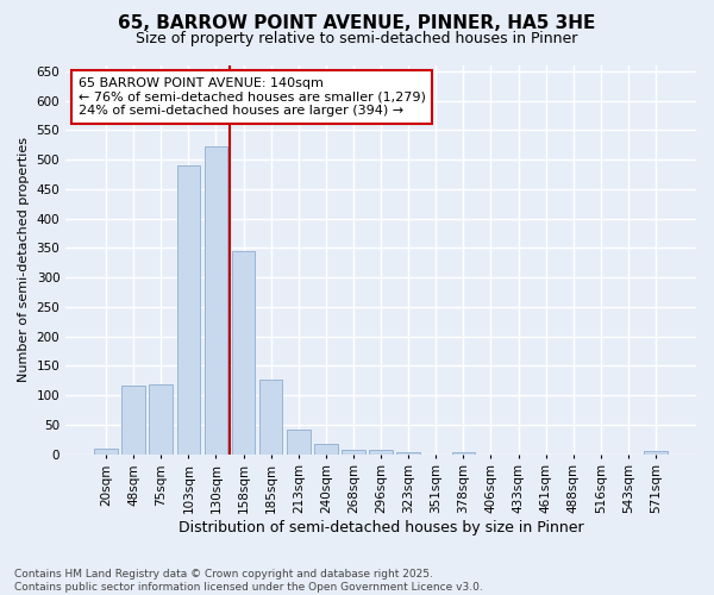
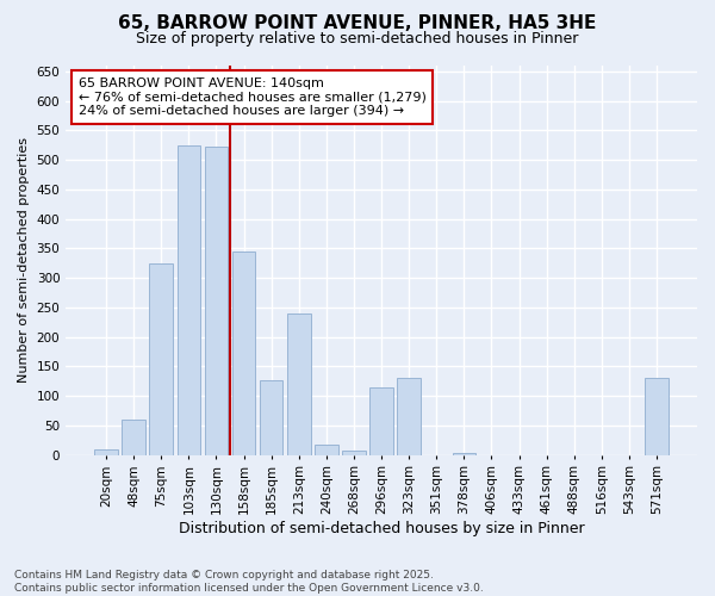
48sqm: 117 -> 60
75sqm: 118 -> 325
103sqm: 490 -> 525
213sqm: 42 -> 240
296sqm: 7 -> 115
323sqm: 4 -> 130
571sqm: 5 -> 130
